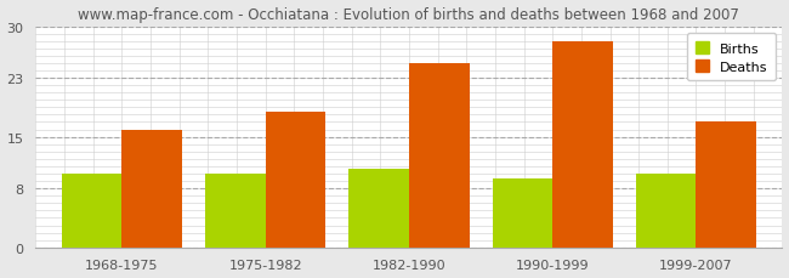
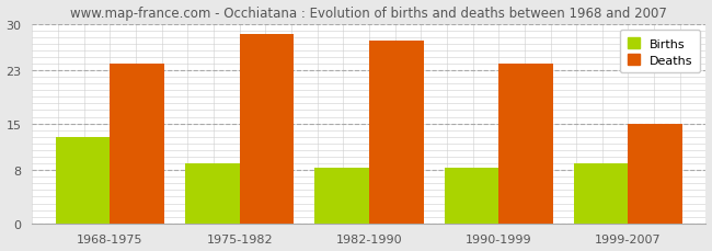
Births/1968-1975: 10.0 -> 13.0
Deaths/1968-1975: 16.0 -> 24.0
Births/1975-1982: 10.0 -> 9.0
Deaths/1975-1982: 18.4 -> 28.5
Births/1982-1990: 10.6 -> 8.3
Deaths/1982-1990: 25.0 -> 27.5
Births/1990-1999: 9.4 -> 8.3
Deaths/1990-1999: 28.0 -> 24.0
Births/1999-2007: 10.0 -> 9.0
Deaths/1999-2007: 17.0 -> 15.0
